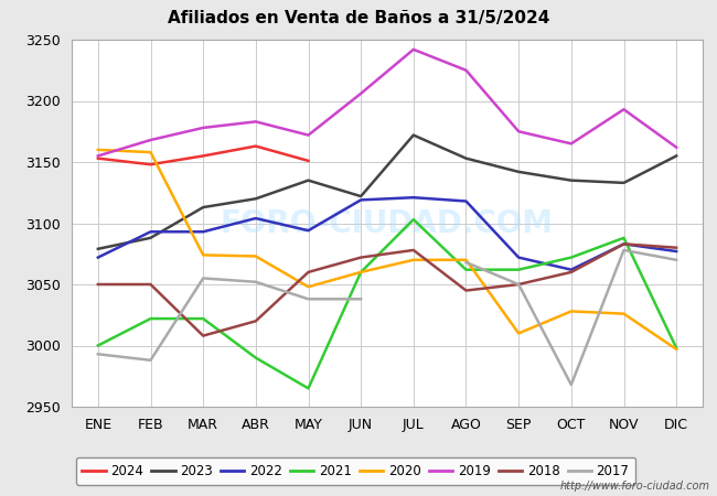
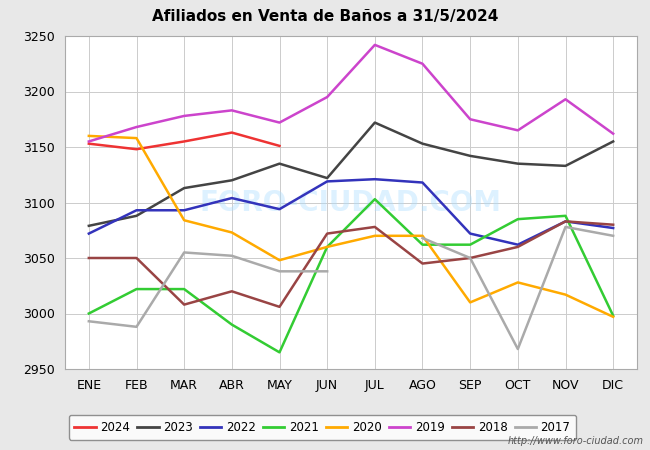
2020/MAR: 3074 -> 3084
2018/MAY: 3060 -> 3006
2019/JUN: 3206 -> 3195
2021/OCT: 3072 -> 3085
2020/NOV: 3026 -> 3017
